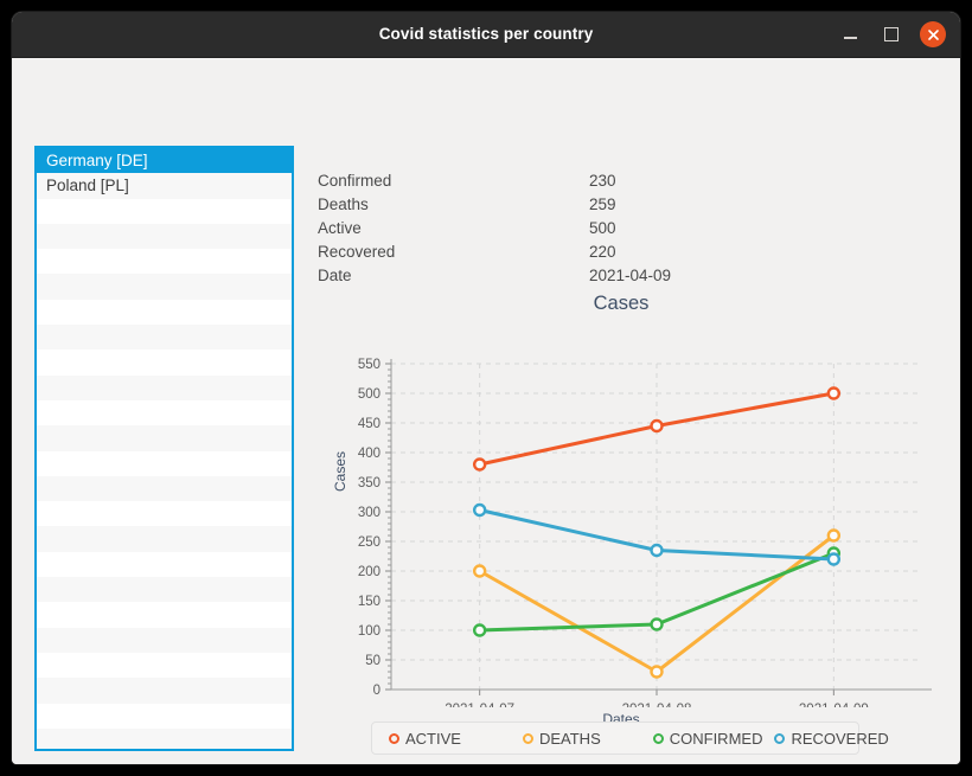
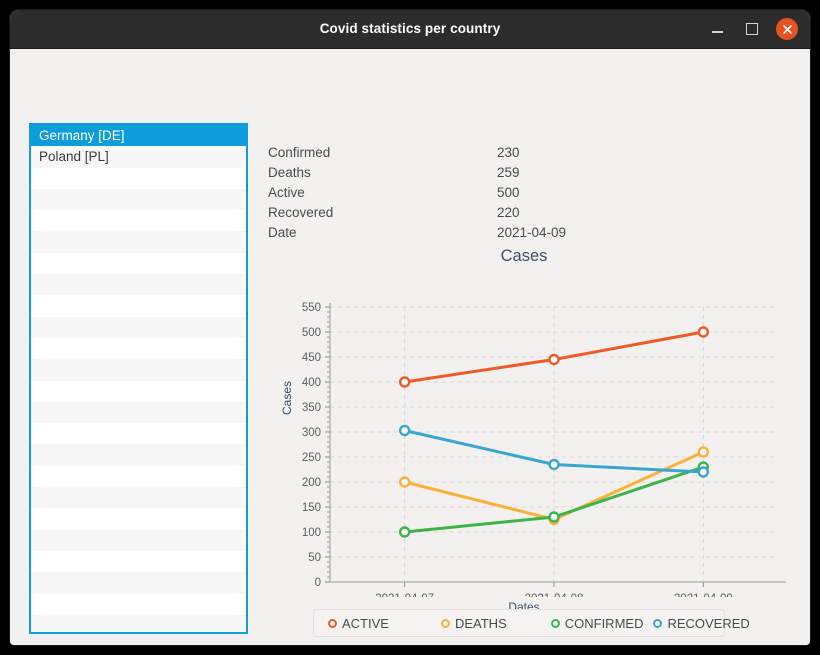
ACTIVE/2021-04-07: 380 -> 400
DEATHS/2021-04-08: 30 -> 120
CONFIRMED/2021-04-08: 110 -> 130
